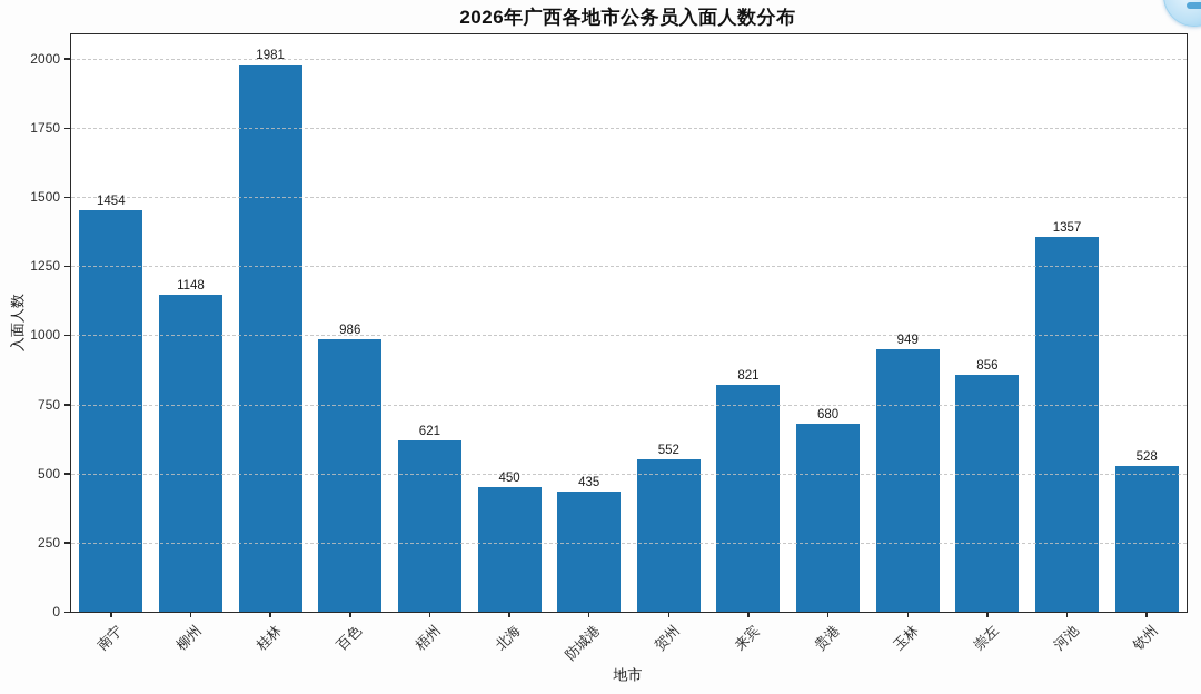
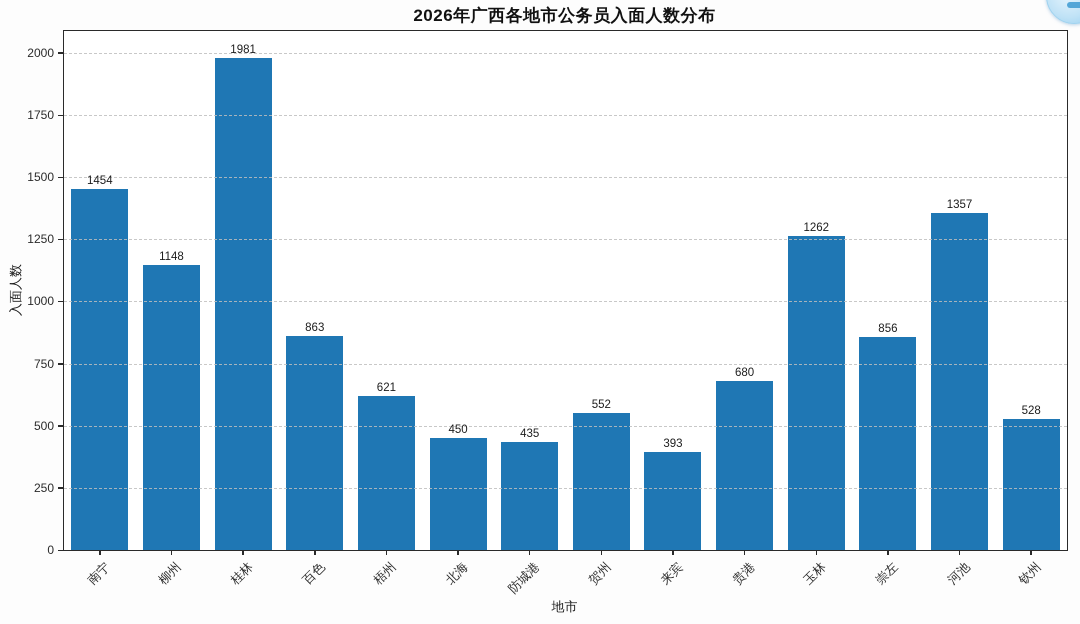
百色: 986 -> 863
来宾: 821 -> 393
玉林: 949 -> 1262
